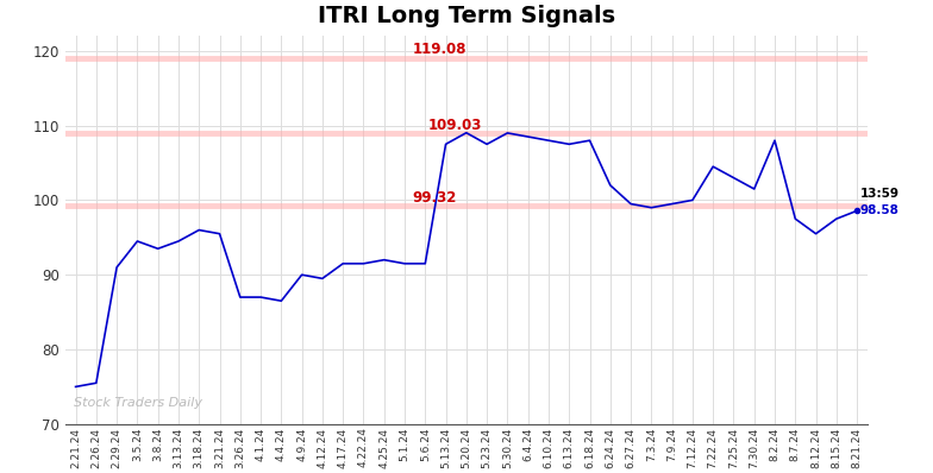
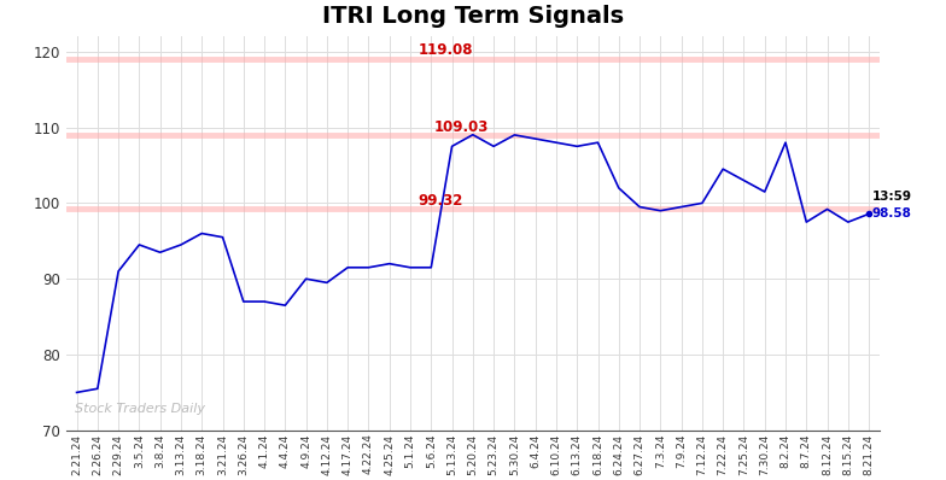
8.12.24: 95.5 -> 99.2
